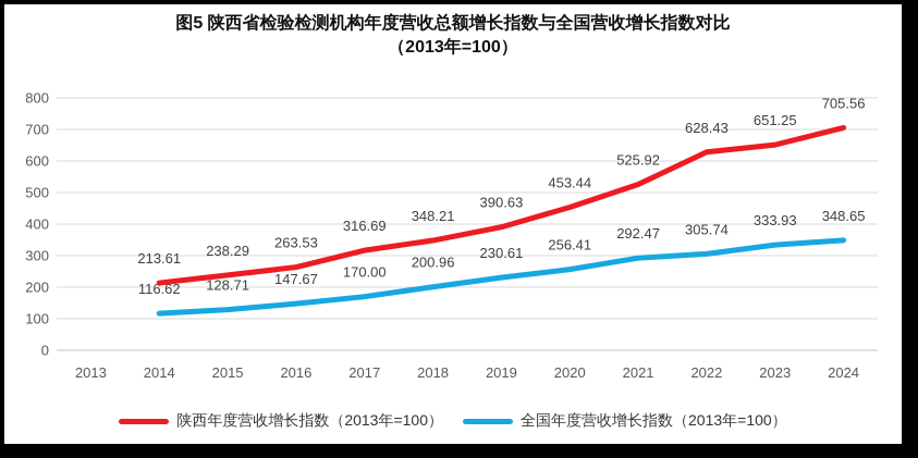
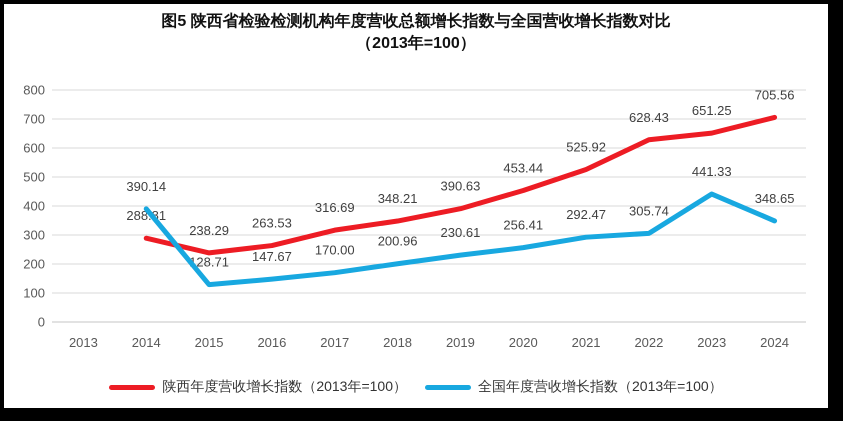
陕西年度营收增长指数（2013年=100）/2014: 213.61 -> 288.81
全国年度营收增长指数（2013年=100）/2014: 116.62 -> 390.14
全国年度营收增长指数（2013年=100）/2023: 333.93 -> 441.33
